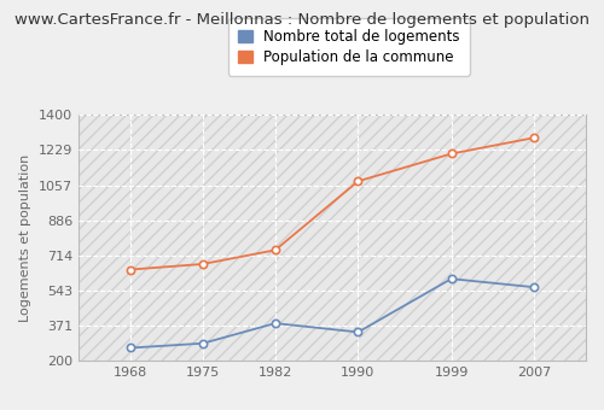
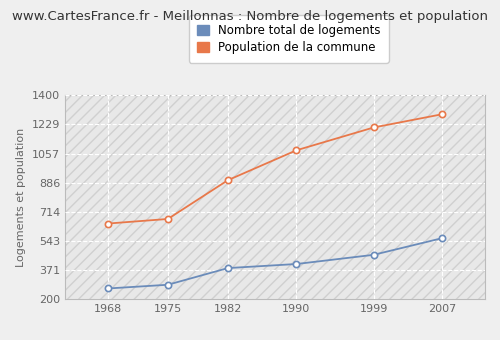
Population de la commune/1982: 740 -> 900
Nombre total de logements/1990: 340 -> 410
Nombre total de logements/1999: 600 -> 460
